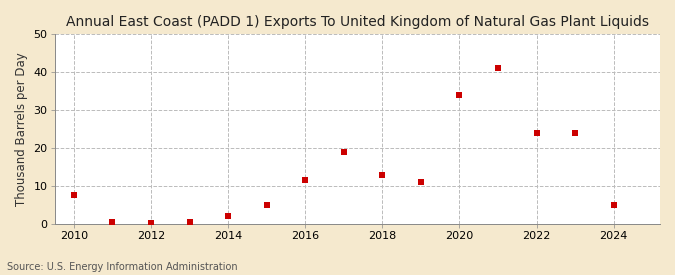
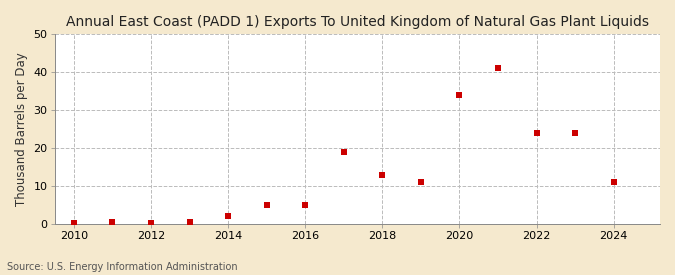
2010: 7.5 -> 0.1
2016: 11.5 -> 5.0
2024: 5.0 -> 11.0
